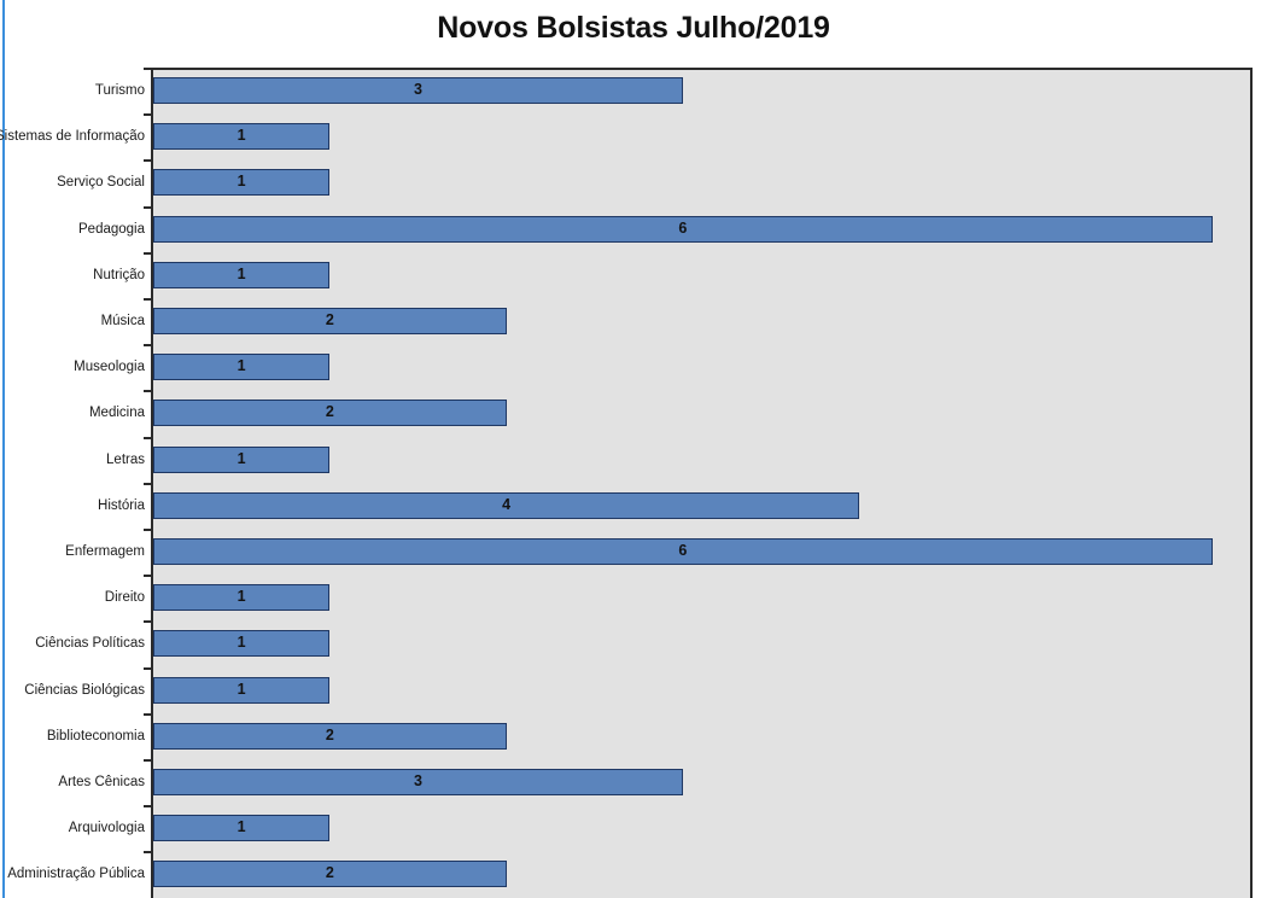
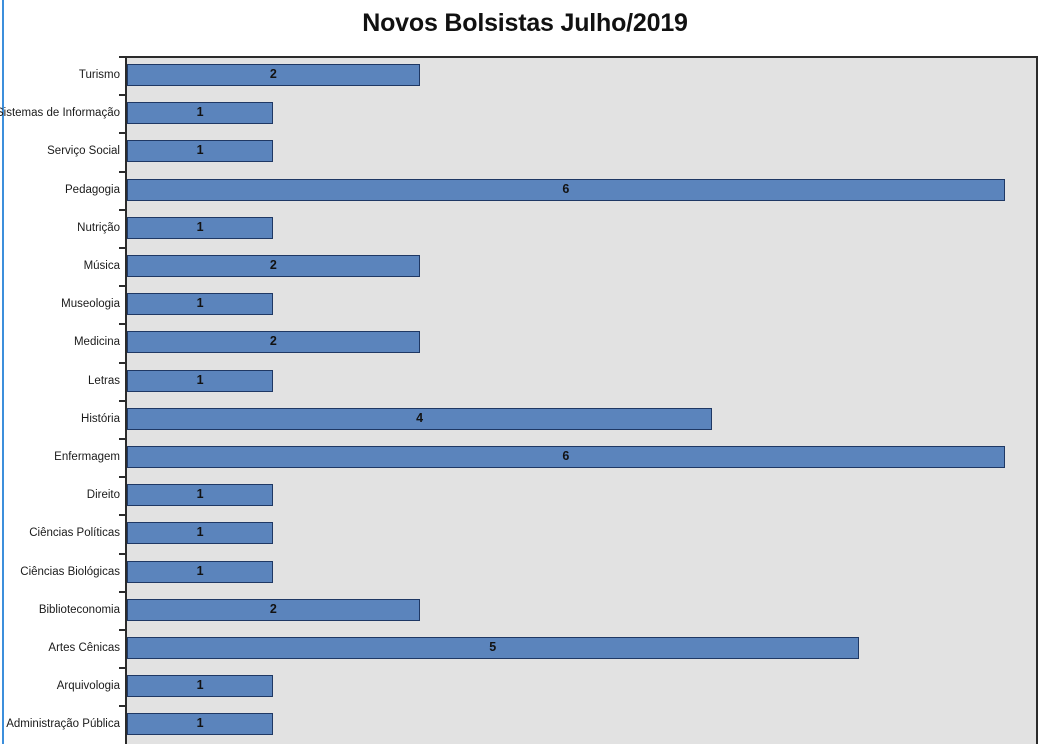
Turismo: 3 -> 2
Artes Cênicas: 3 -> 5
Administração Pública: 2 -> 1
